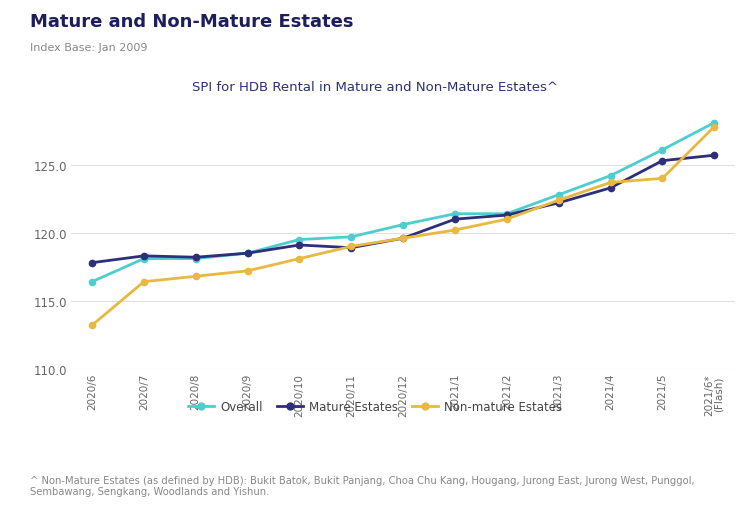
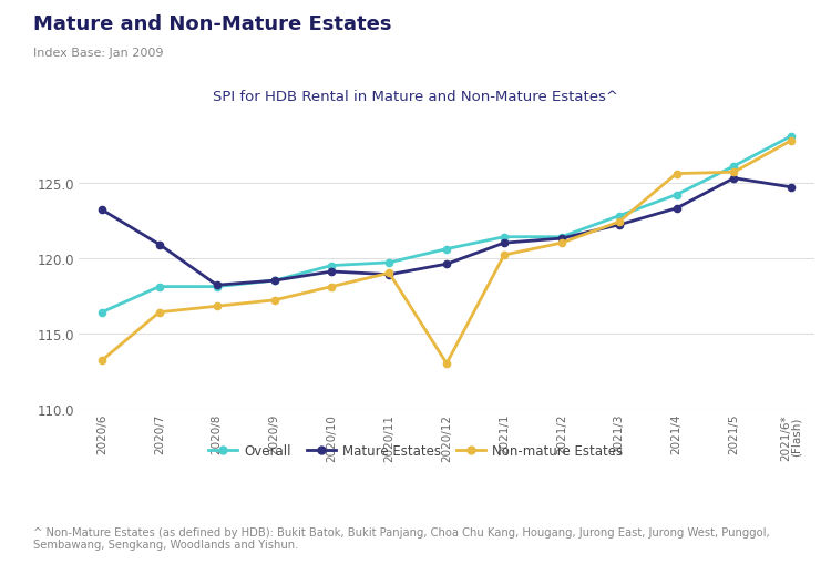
Mature Estates/2020/6: 117.8 -> 123.2
Mature Estates/2020/7: 118.3 -> 120.9
Non-mature Estates/2020/12: 119.6 -> 113.0
Non-mature Estates/2021/4: 123.7 -> 125.6
Non-mature Estates/2021/5: 124.0 -> 125.7
Mature Estates/2021/6* (Flash): 125.7 -> 124.7
